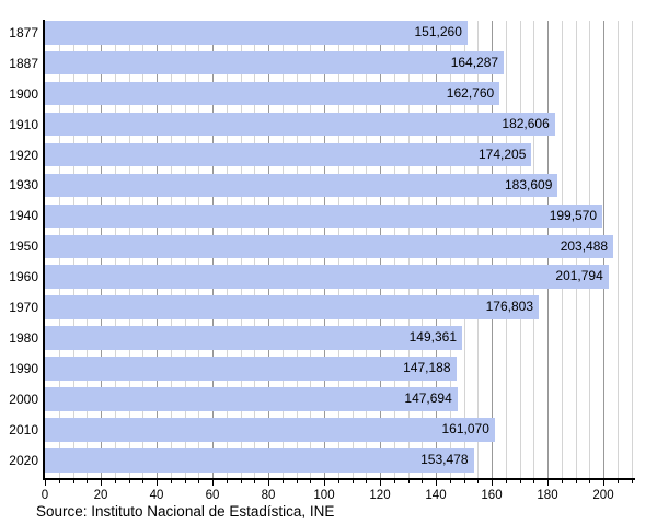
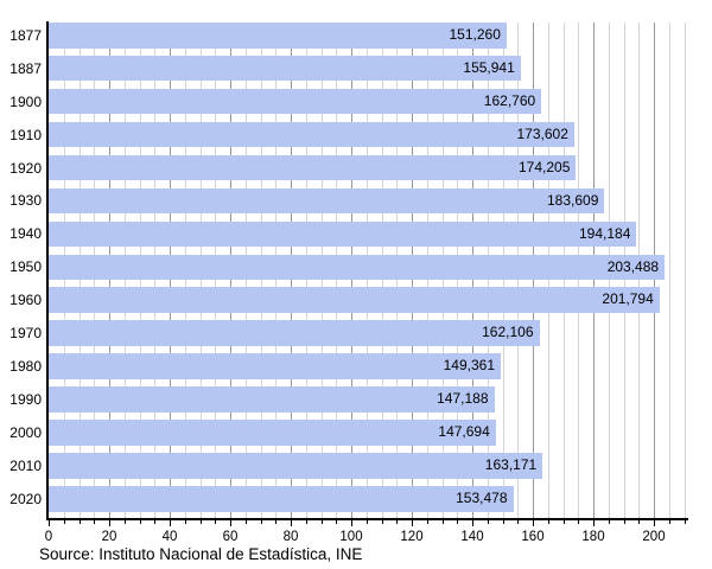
1887: 164,287 -> 155,941
1910: 182,606 -> 173,602
1940: 199,570 -> 194,184
1970: 176,803 -> 162,106
2010: 161,070 -> 163,171
